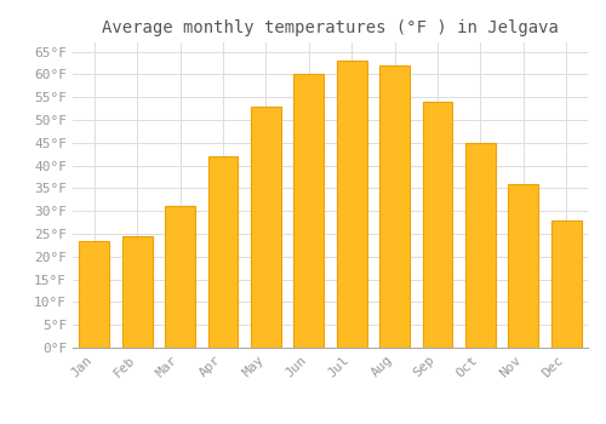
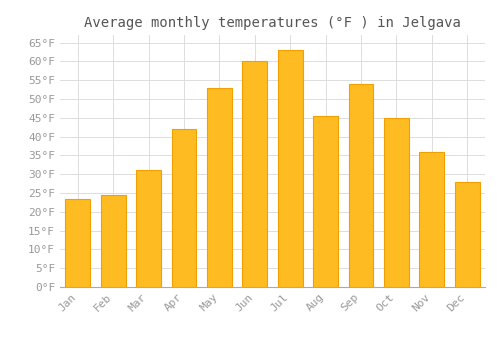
Aug: 62.0°F -> 45.5°F
